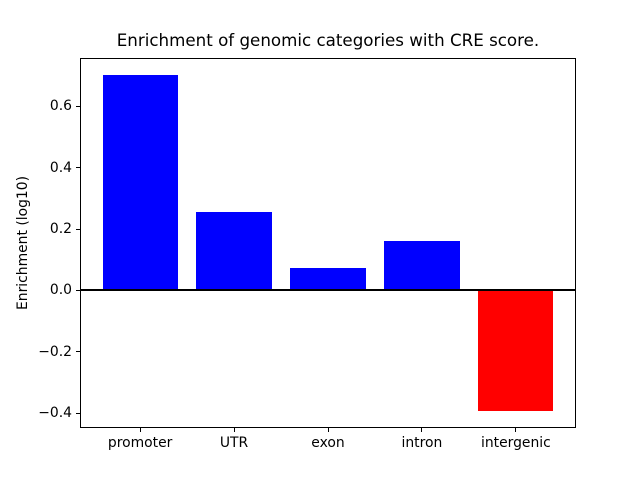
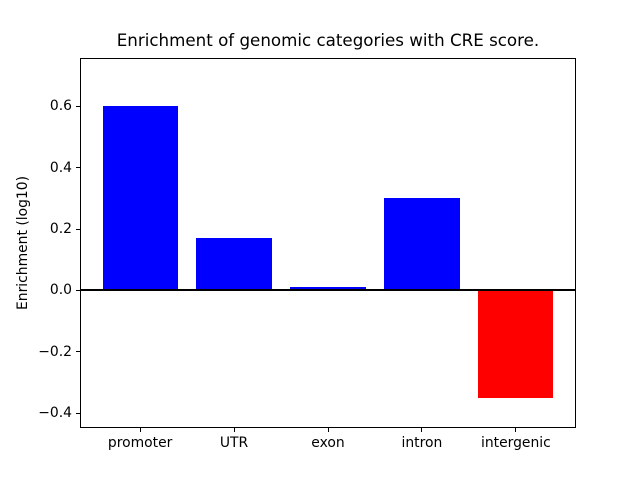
promoter: 0.70 -> 0.60
UTR: 0.26 -> 0.17
exon: 0.07 -> 0.01
intron: 0.16 -> 0.30
intergenic: -0.39 -> -0.35
